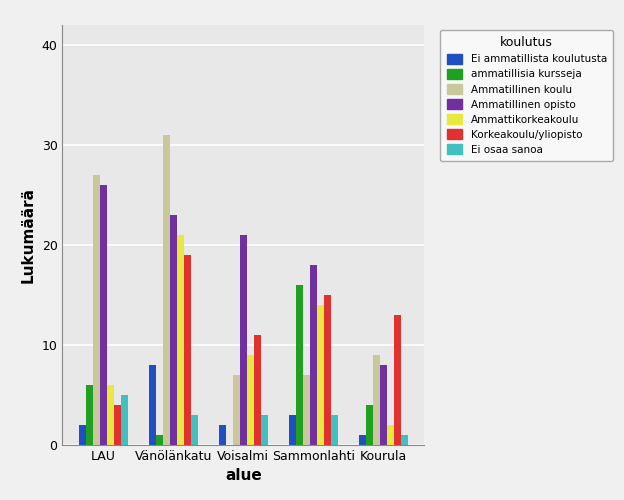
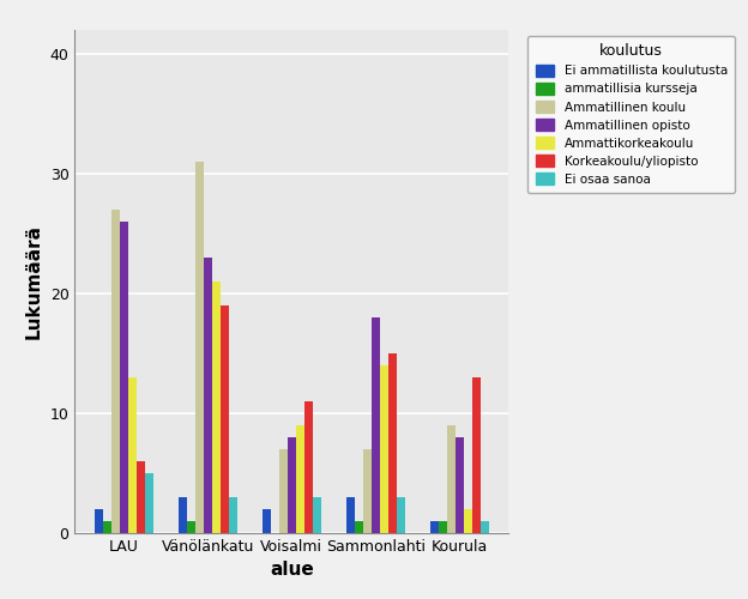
ammatillisia kursseja/LAU: 6 -> 1
Ammattikorkeakoulu/LAU: 6 -> 13
Korkeakoulu/yliopisto/LAU: 4 -> 6
Ei ammatillista koulutusta/Vänölänkatu: 8 -> 3
Ammatillinen opisto/Voisalmi: 21 -> 8
ammatillisia kursseja/Sammonlahti: 16 -> 1
ammatillisia kursseja/Kourula: 4 -> 1
